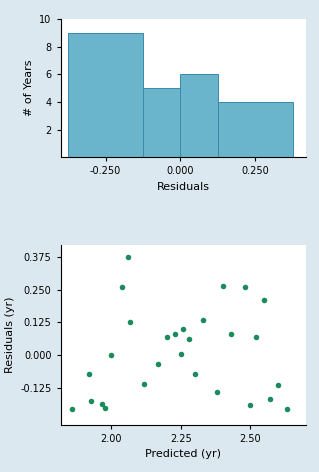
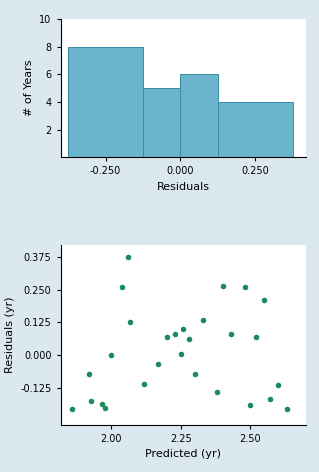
-0.250: 9 -> 8
